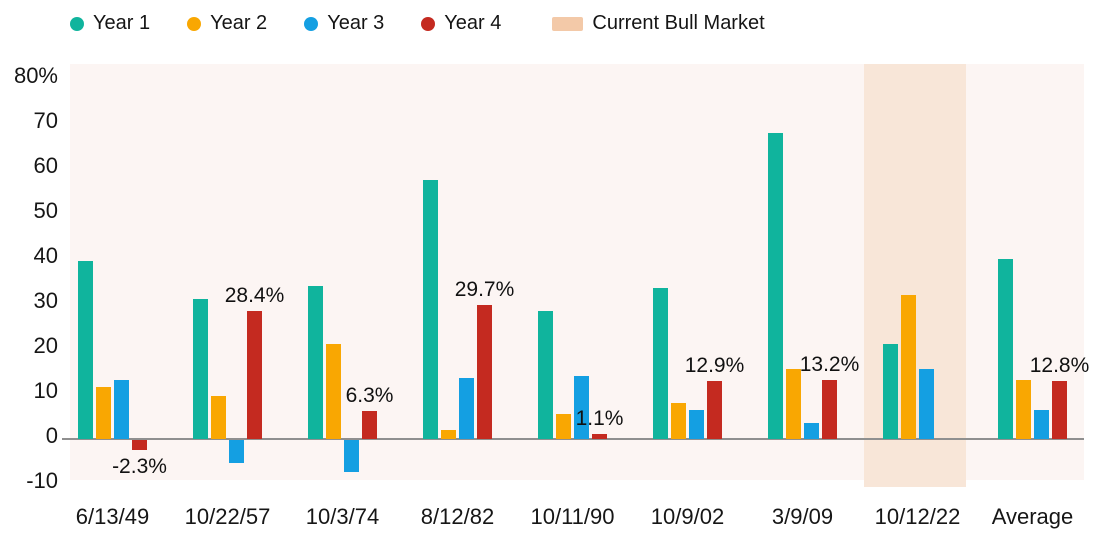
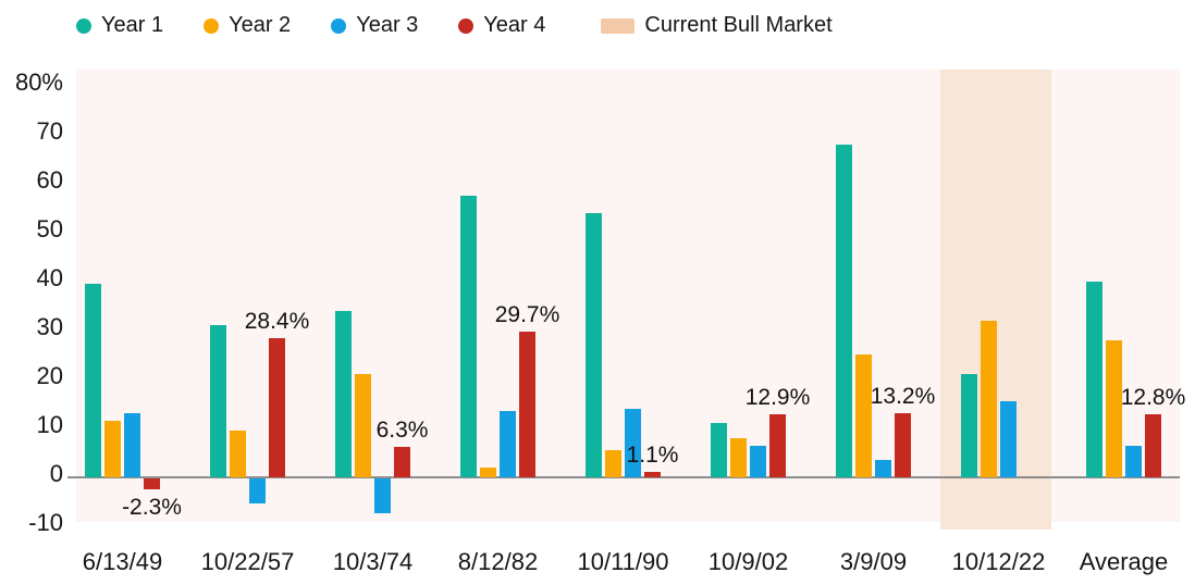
Year 1/10/11/90: 28% -> 54%
Year 1/10/9/02: 34% -> 11%
Year 2/3/9/09: 16% -> 25%
Year 2/Average: 13% -> 28%
